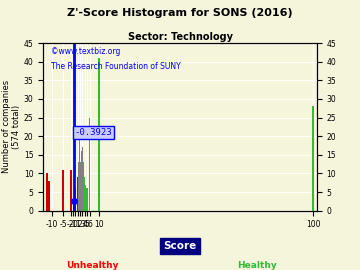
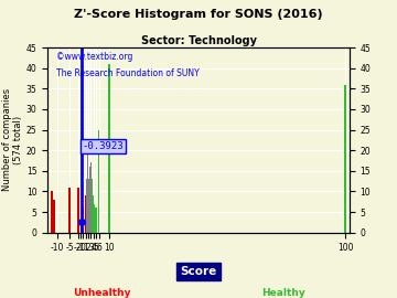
100: 28 -> 36
